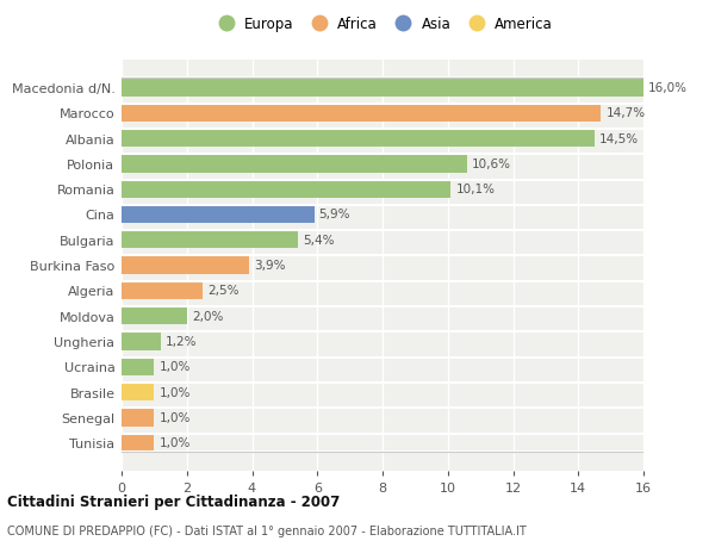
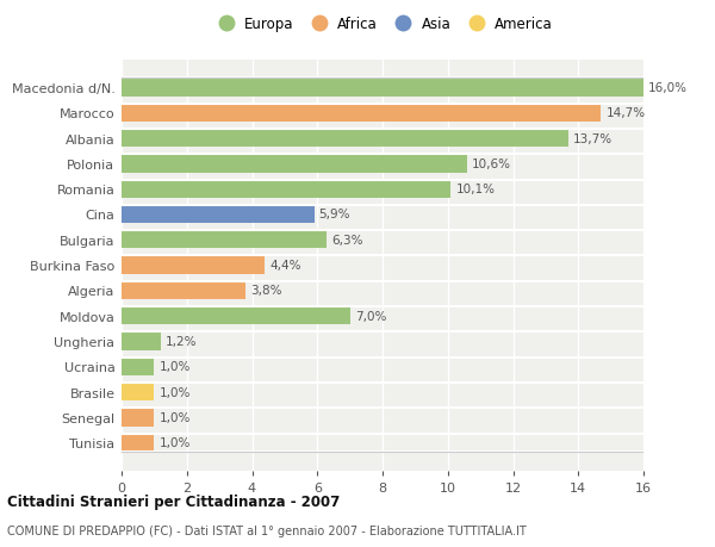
Albania: 14,5% -> 13,7%
Bulgaria: 5,4% -> 6,3%
Burkina Faso: 3,9% -> 4,4%
Algeria: 2,5% -> 3,8%
Moldova: 2,0% -> 7,0%
